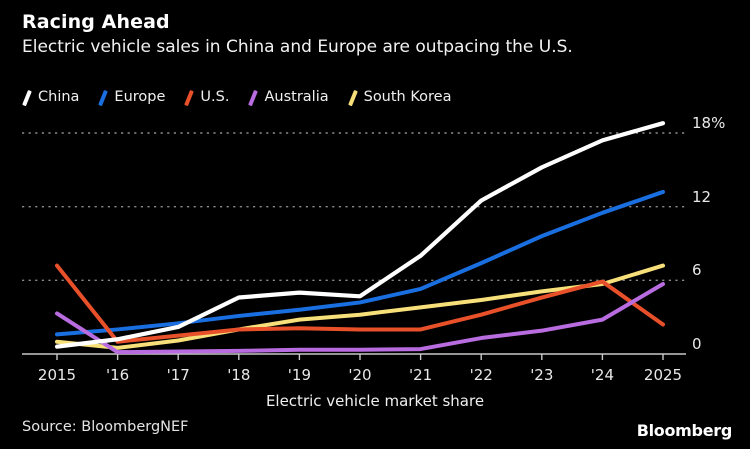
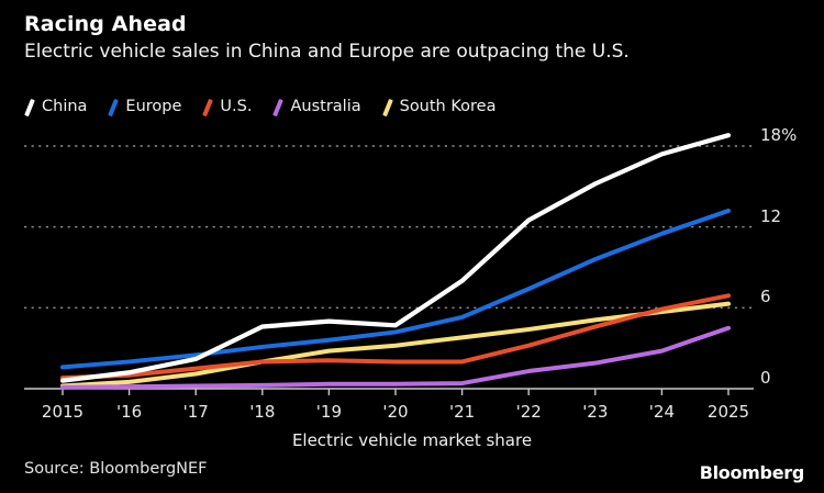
U.S./2015: 7.2% -> 0.8%
Australia/2015: 3.3% -> 0.1%
South Korea/2015: 1.0% -> 0.2%
U.S./2025: 2.4% -> 6.9%
Australia/2025: 5.7% -> 4.5%
South Korea/2025: 7.2% -> 6.3%
